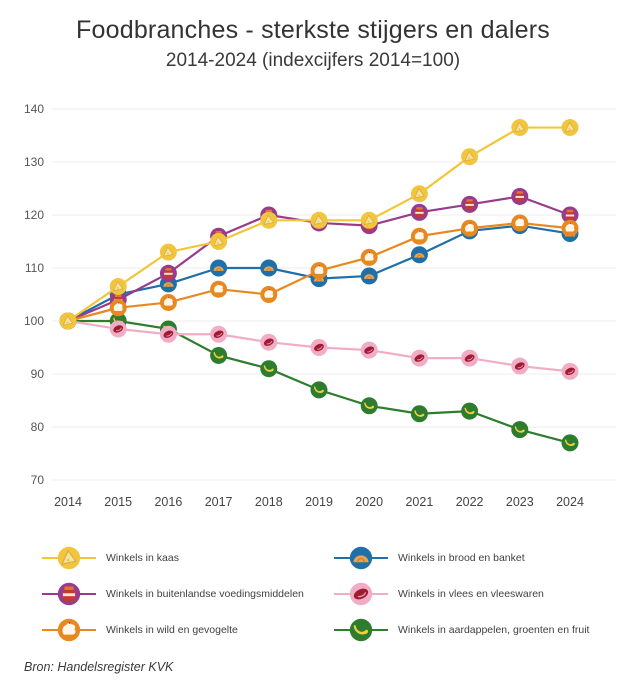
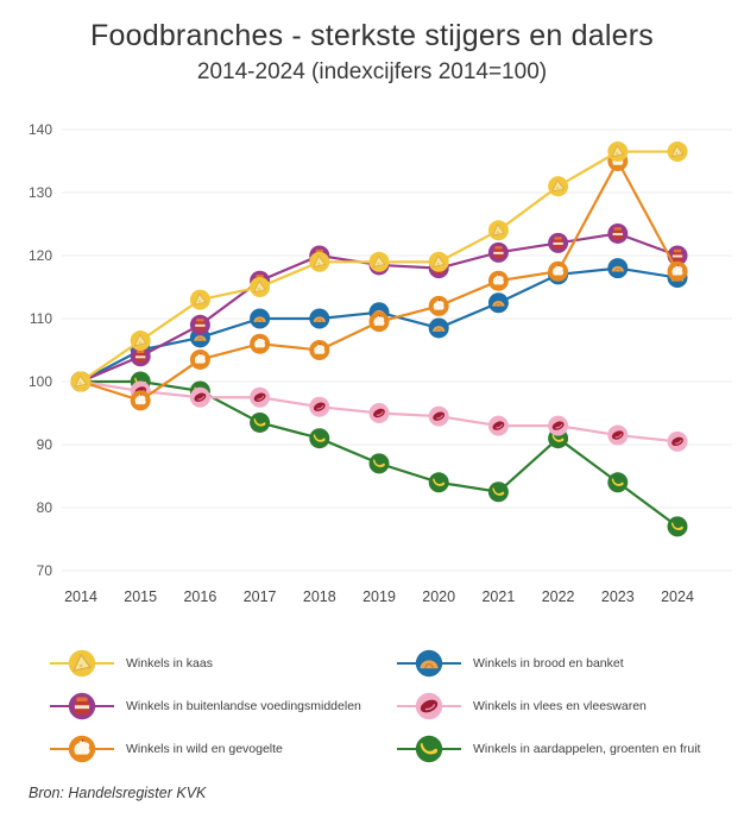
Winkels in wild en gevogelte/2015: 102 -> 97
Winkels in brood en banket/2019: 108 -> 111
Winkels in aardappelen, groenten en fruit/2022: 83 -> 91
Winkels in wild en gevogelte/2023: 118 -> 135
Winkels in aardappelen, groenten en fruit/2023: 80 -> 84
